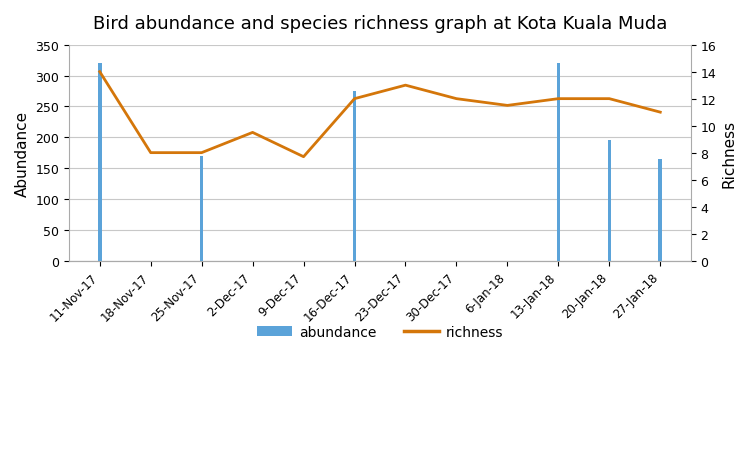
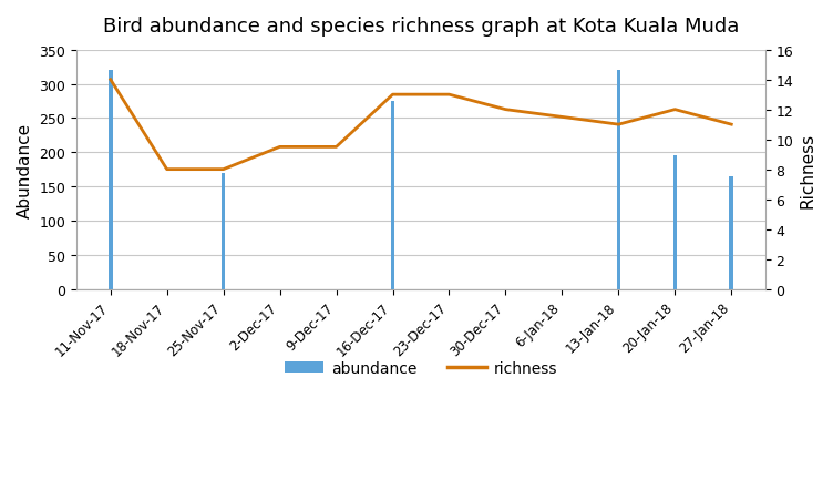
richness/9-Dec-17: 7.7 -> 9.5
richness/16-Dec-17: 12.0 -> 13.0
richness/13-Jan-18: 12.0 -> 11.0
